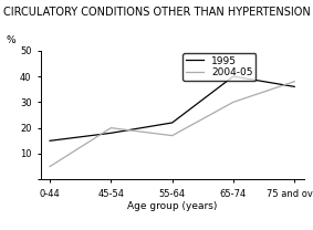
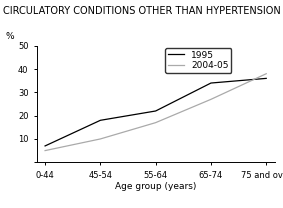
1995/0-44: 15 -> 7
2004-05/45-54: 20 -> 10
1995/65-74: 40 -> 34
2004-05/65-74: 30 -> 27
